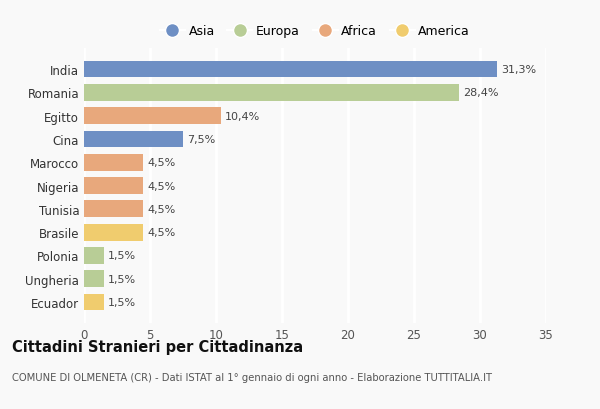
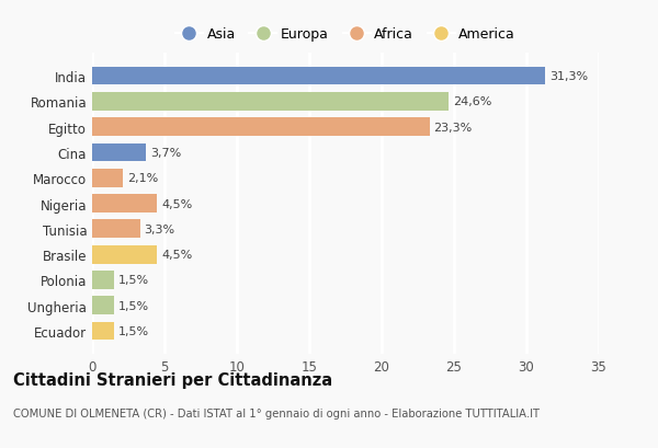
Romania: 28,4% -> 24,6%
Egitto: 10,4% -> 23,3%
Cina: 7,5% -> 3,7%
Marocco: 4,5% -> 2,1%
Tunisia: 4,5% -> 3,3%
